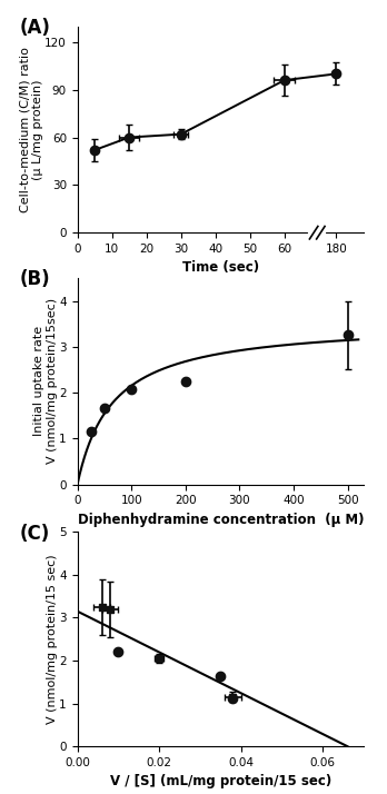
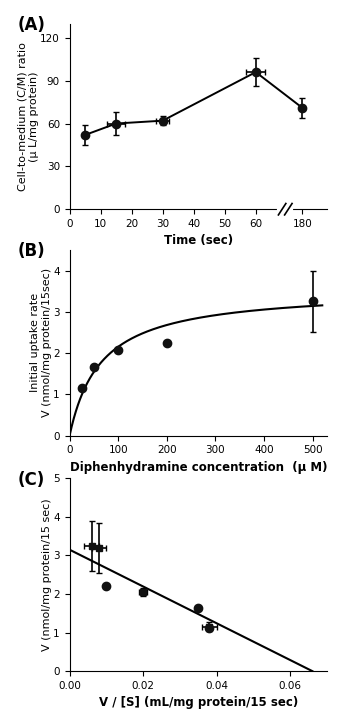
180: 100 -> 71
